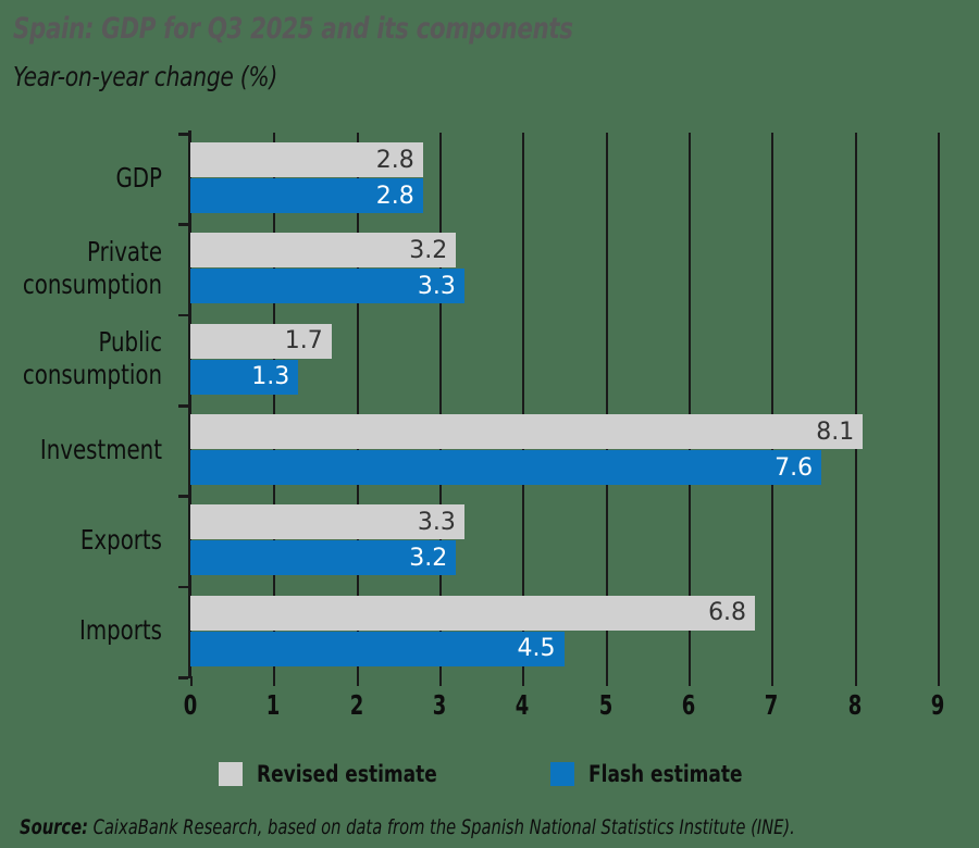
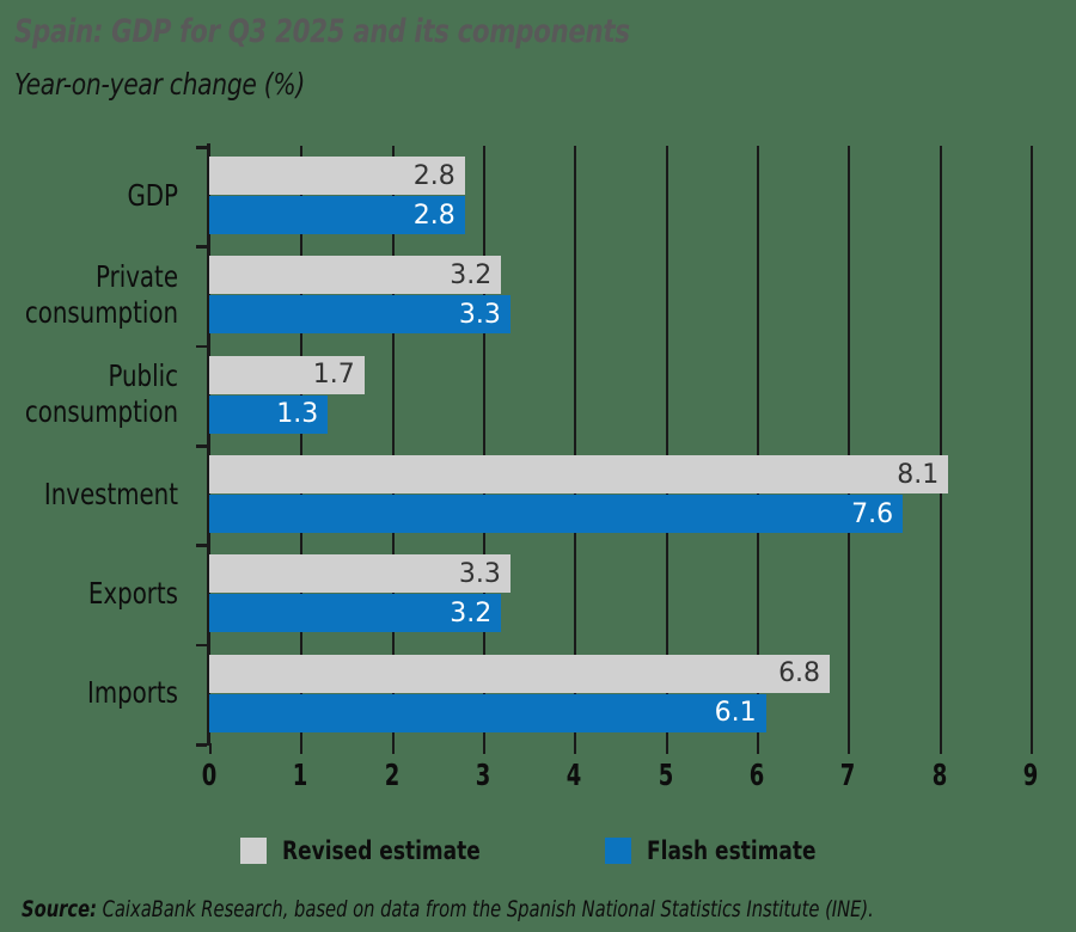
Flash estimate/Imports: 4.5 -> 6.1
